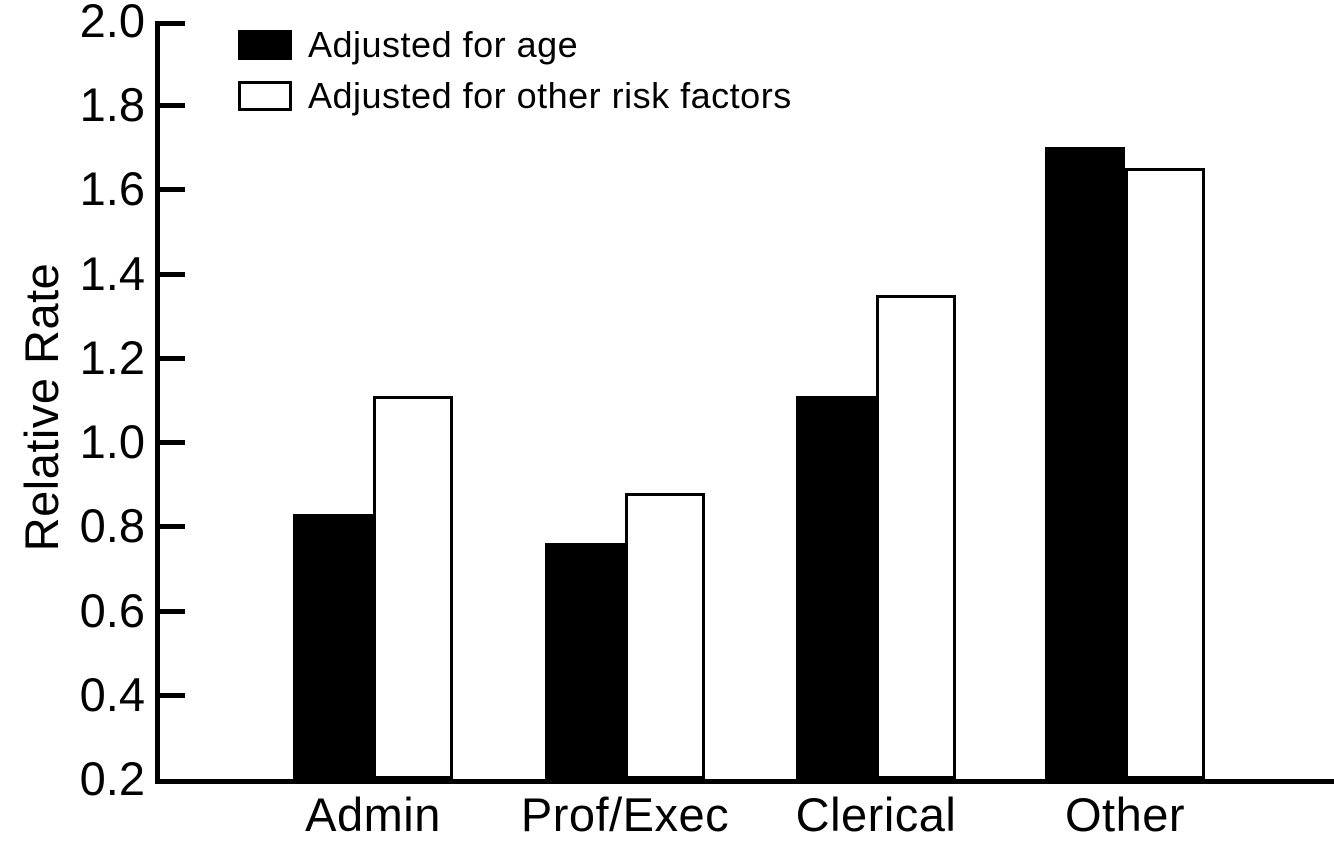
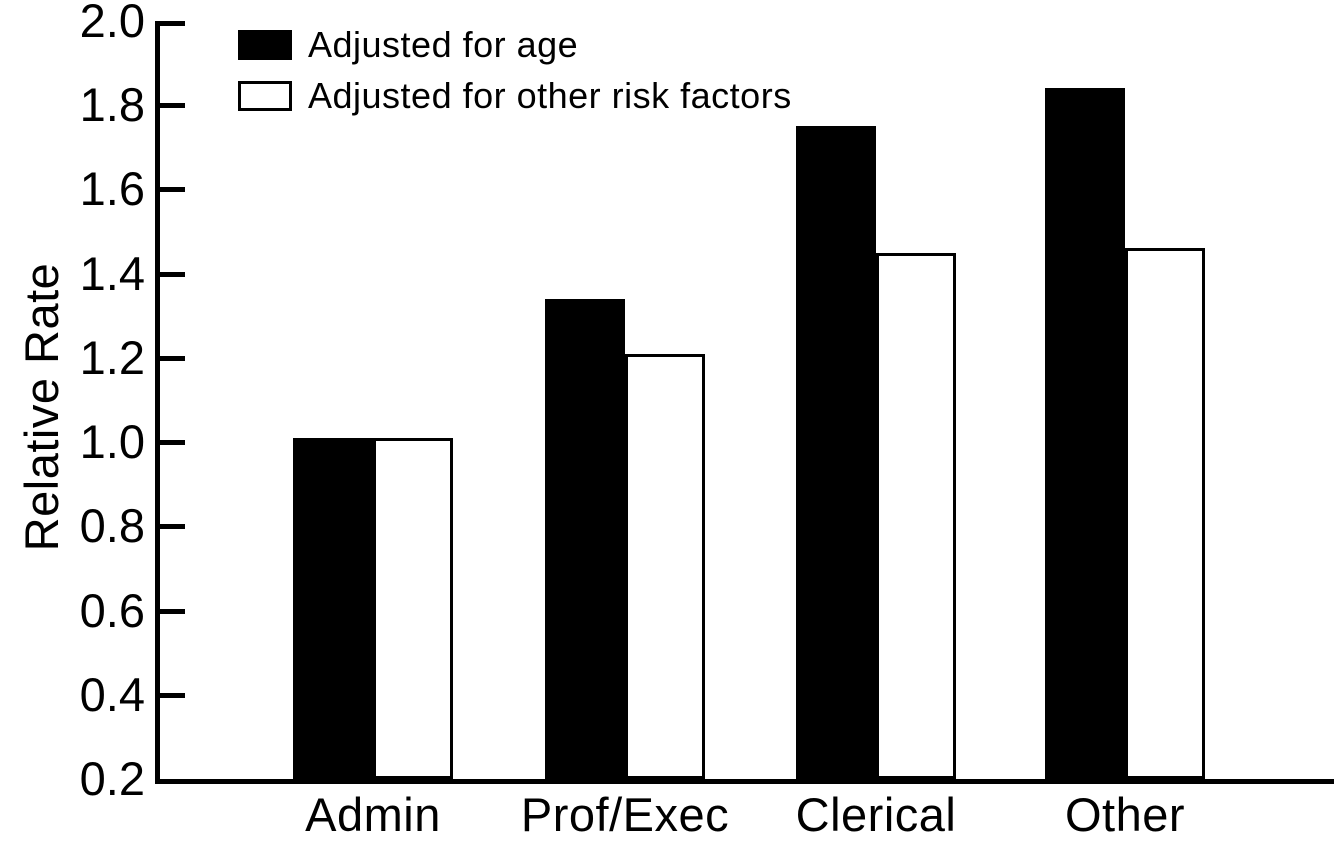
Adjusted for age/Admin: 0.83 -> 1.01
Adjusted for other risk factors/Admin: 1.11 -> 1.01
Adjusted for age/Prof/Exec: 0.76 -> 1.34
Adjusted for other risk factors/Prof/Exec: 0.88 -> 1.21
Adjusted for age/Clerical: 1.11 -> 1.75
Adjusted for other risk factors/Clerical: 1.35 -> 1.45
Adjusted for age/Other: 1.70 -> 1.84
Adjusted for other risk factors/Other: 1.65 -> 1.46
